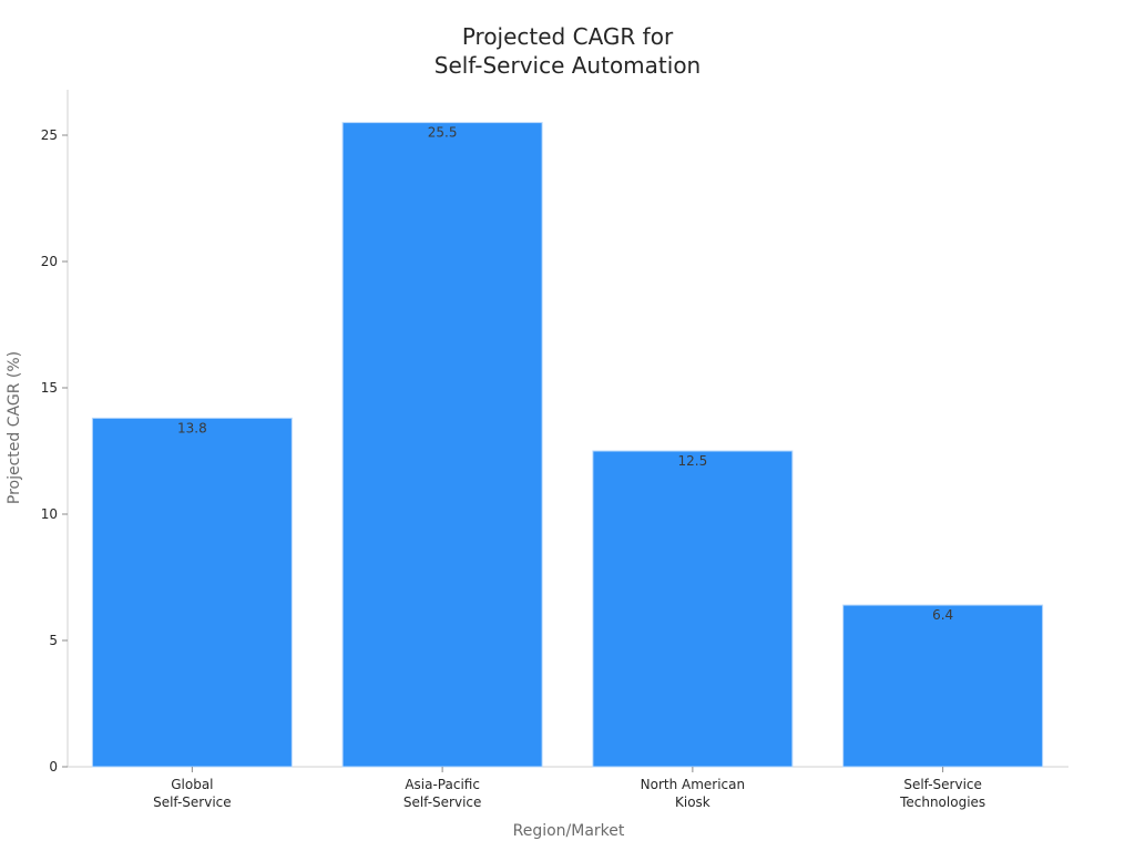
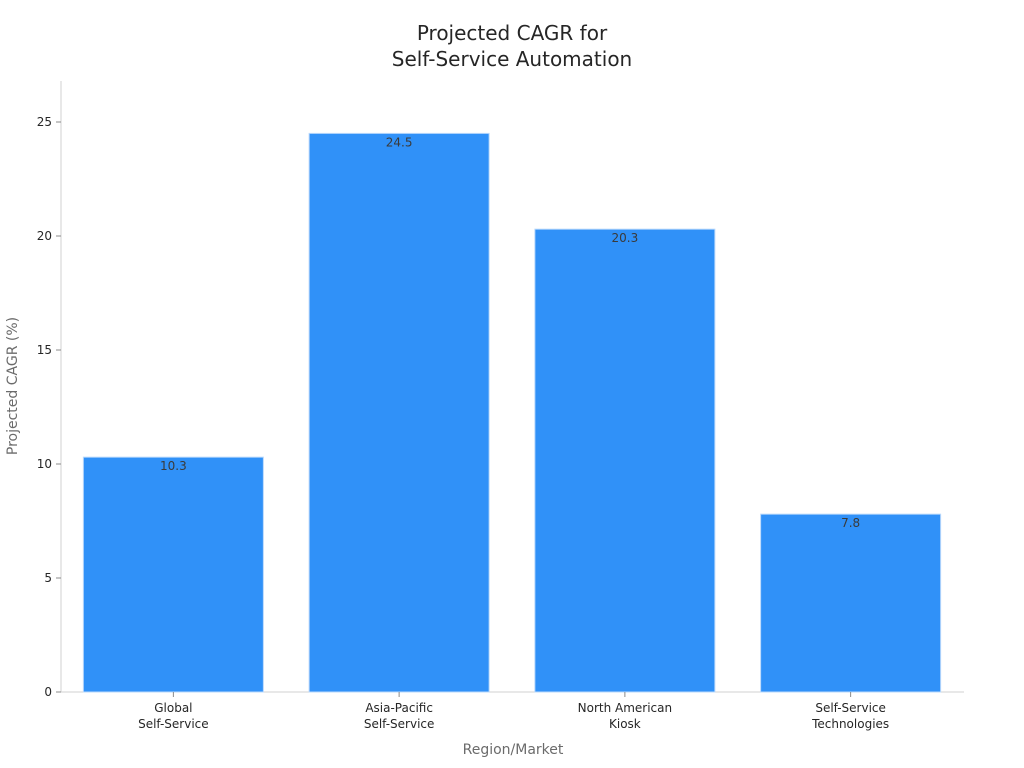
Global Self-Service: 13.8 -> 10.3
Asia-Pacific Self-Service: 25.5 -> 24.5
North American Kiosk: 12.5 -> 20.3
Self-Service Technologies: 6.4 -> 7.8
